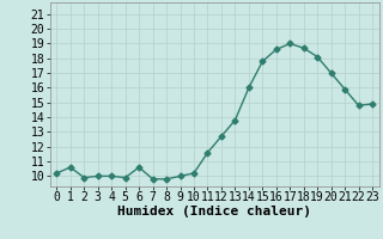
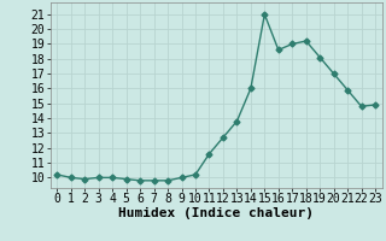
1: 10.6 -> 10.0
6: 10.6 -> 9.8
15: 17.8 -> 21.0
18: 18.7 -> 19.2
